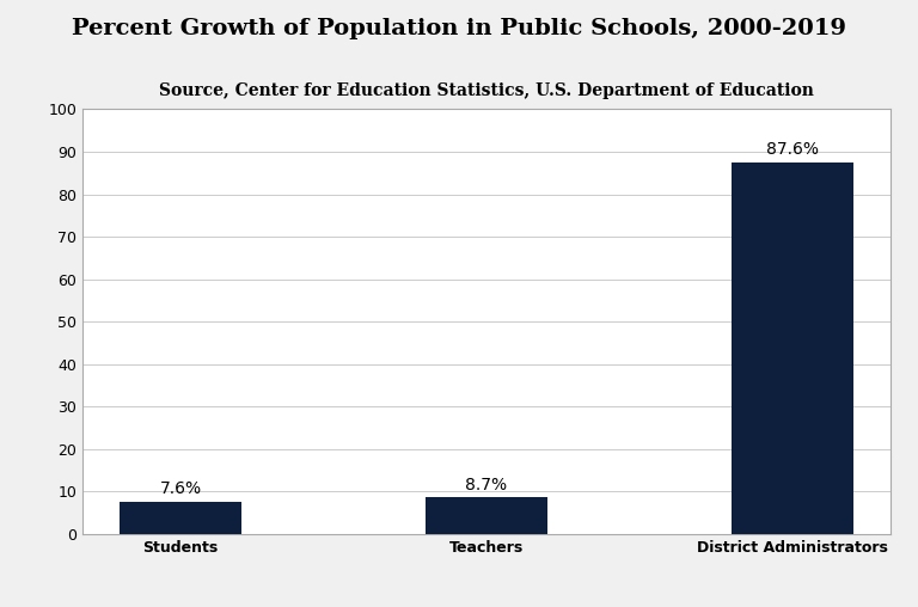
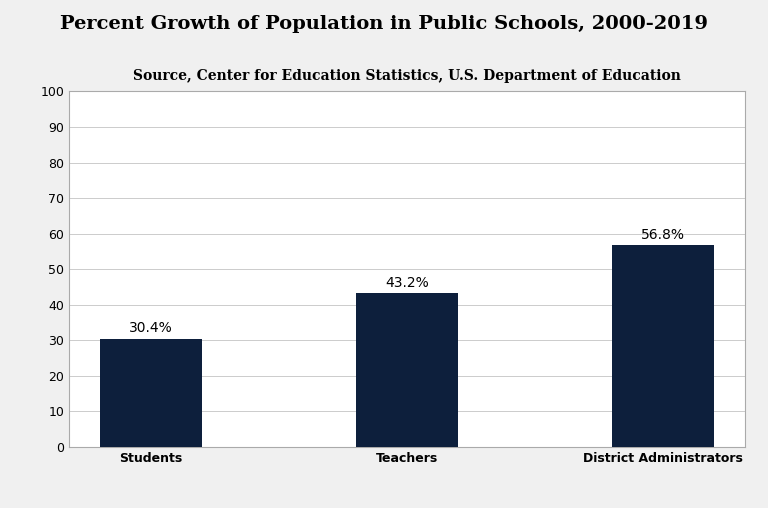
Students: 7.6% -> 30.4%
Teachers: 8.7% -> 43.2%
District Administrators: 87.6% -> 56.8%
